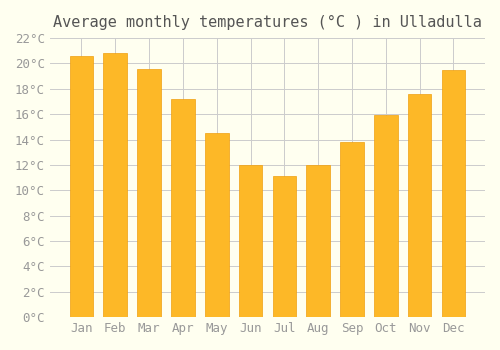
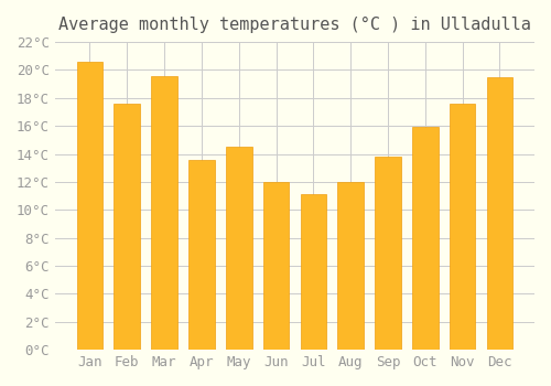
Feb: 20.8°C -> 17.6°C
Apr: 17.2°C -> 13.6°C
